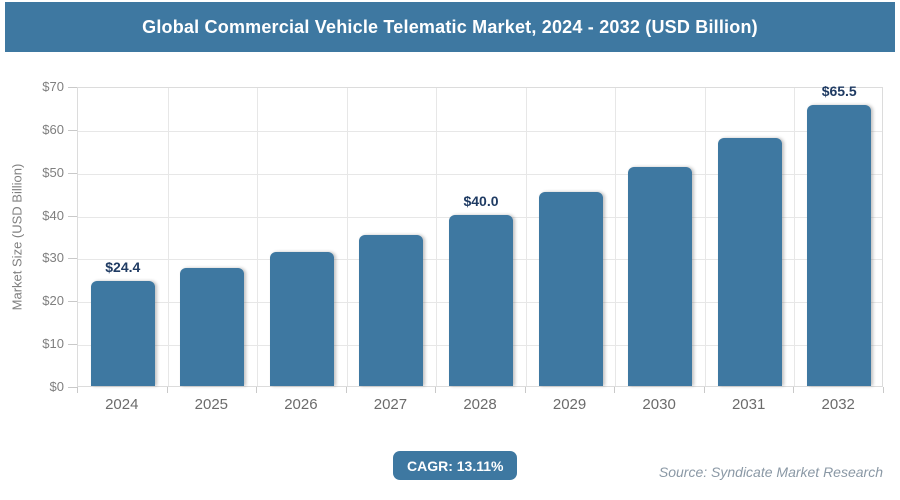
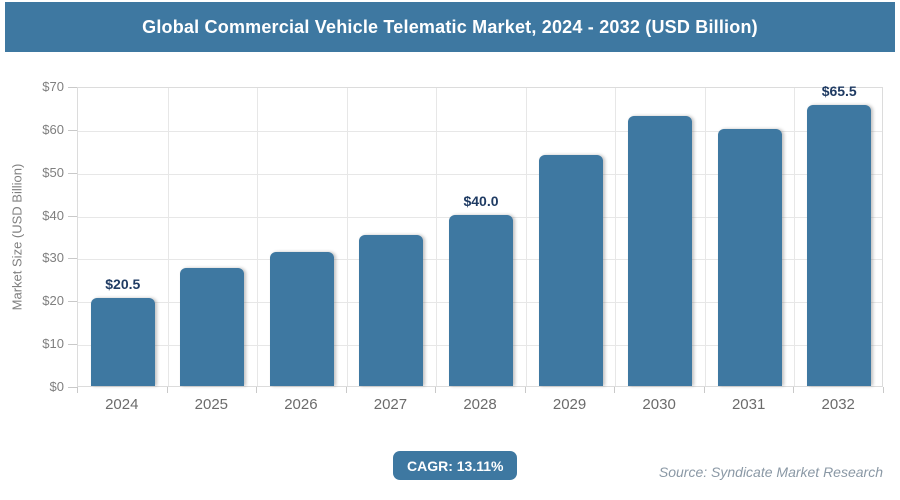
2024: $24.4 -> $20.5
2029: $45 -> $54
2030: $51 -> $63
2031: $58 -> $60
